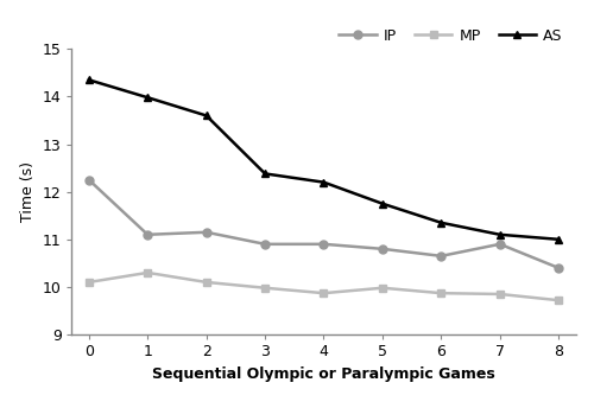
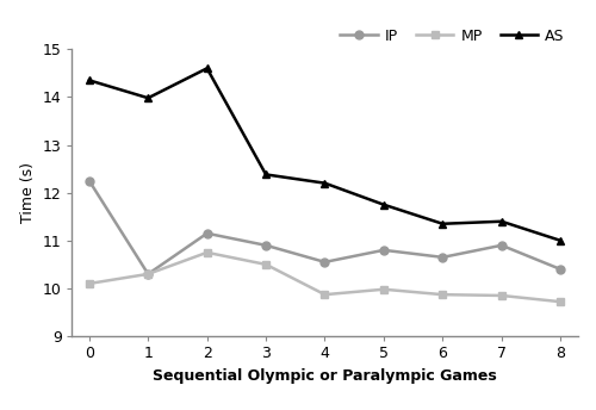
IP/1: 11.10 -> 10.30
MP/2: 10.10 -> 10.75
AS/2: 13.60 -> 14.60
MP/3: 9.98 -> 10.50
IP/4: 10.90 -> 10.55
AS/7: 11.10 -> 11.40
